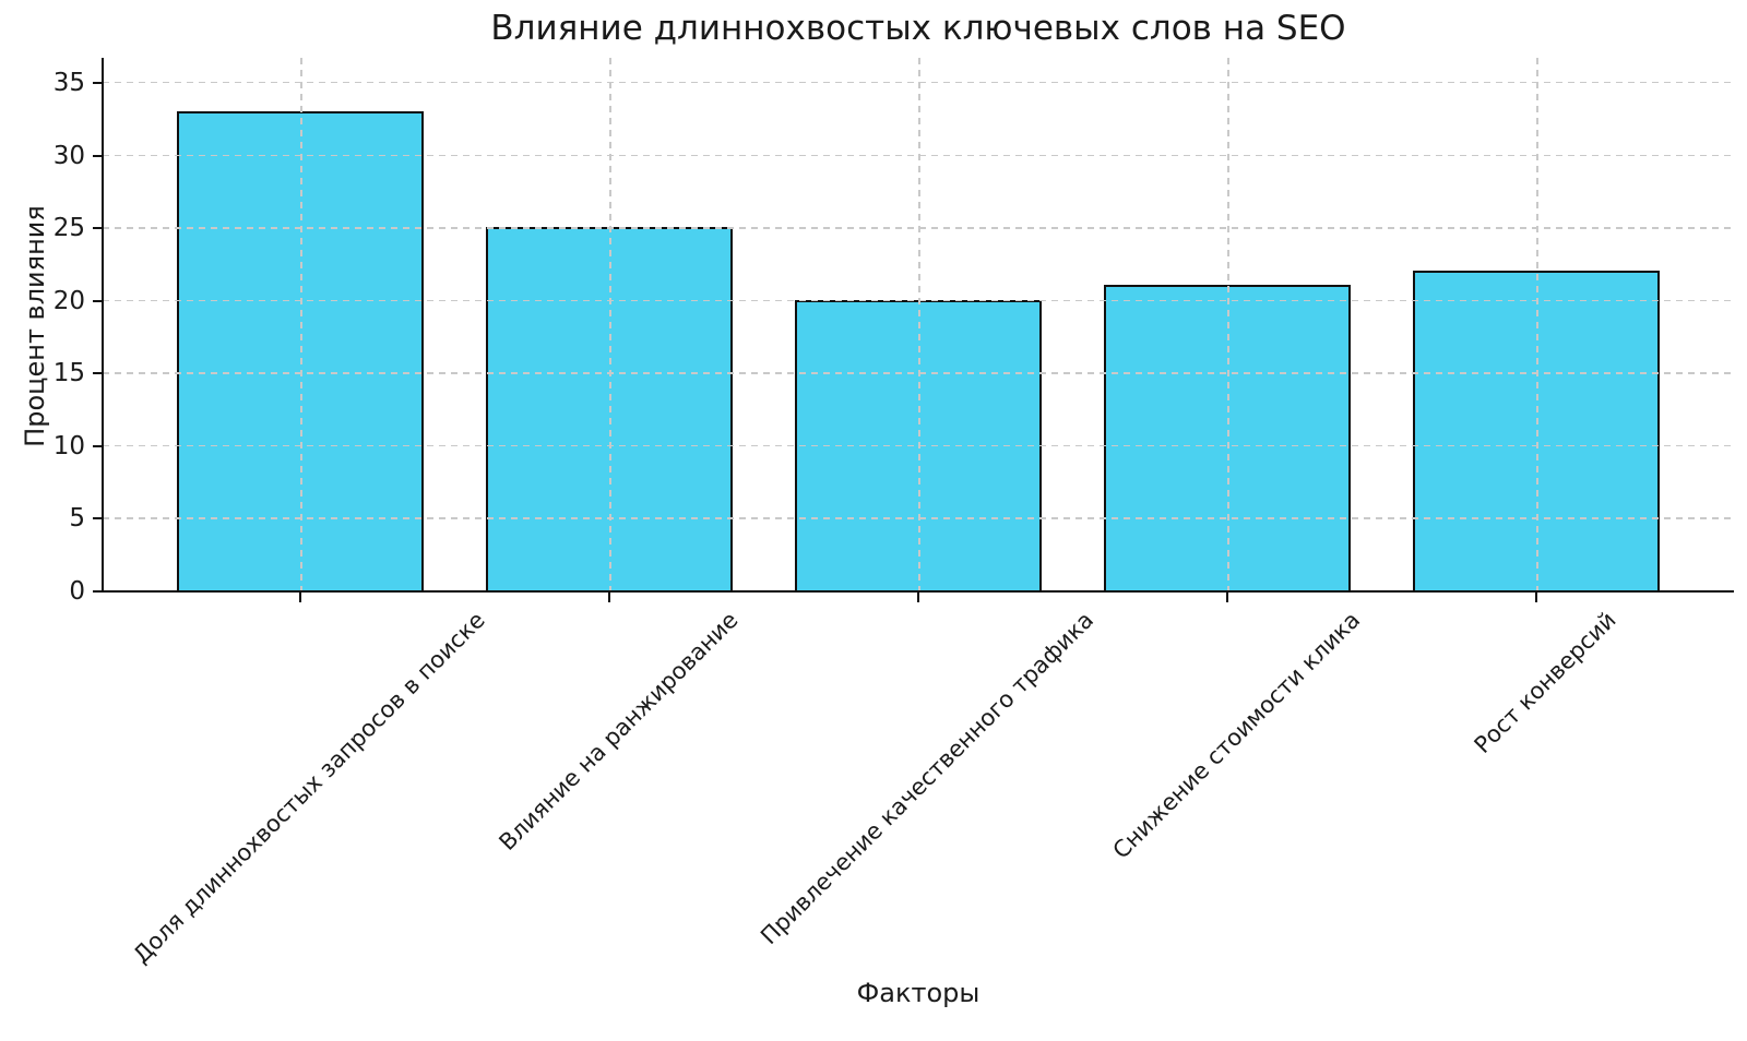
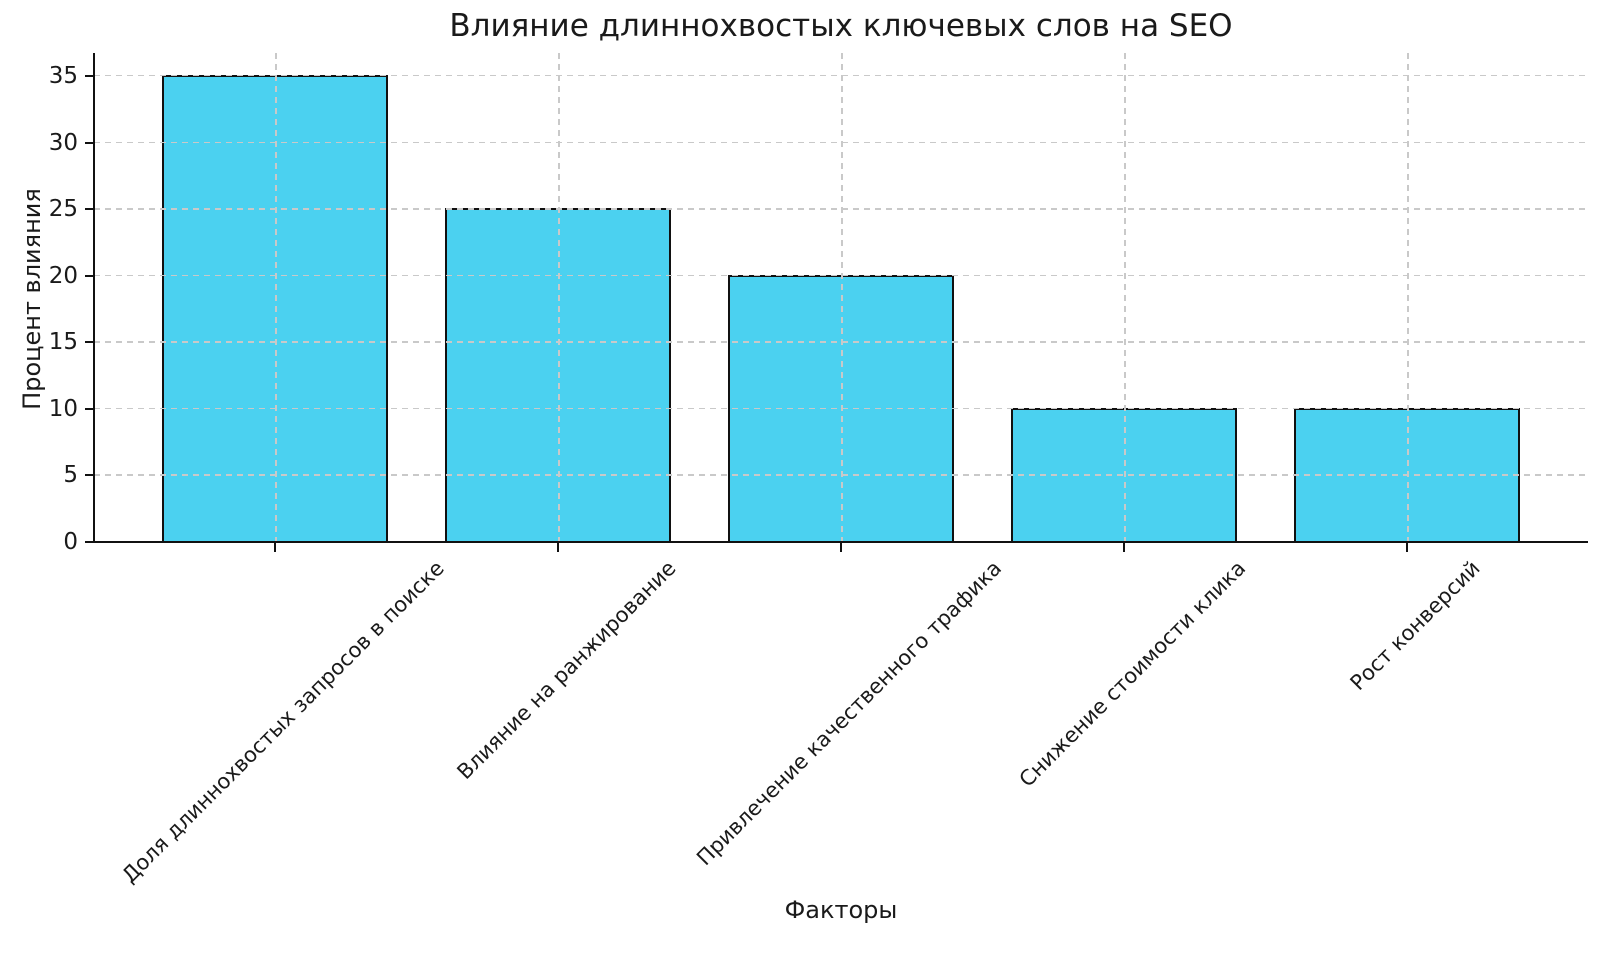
Доля длиннохвостых запросов в поиске: 33 -> 35
Снижение стоимости клика: 21 -> 10
Рост конверсий: 22 -> 10
